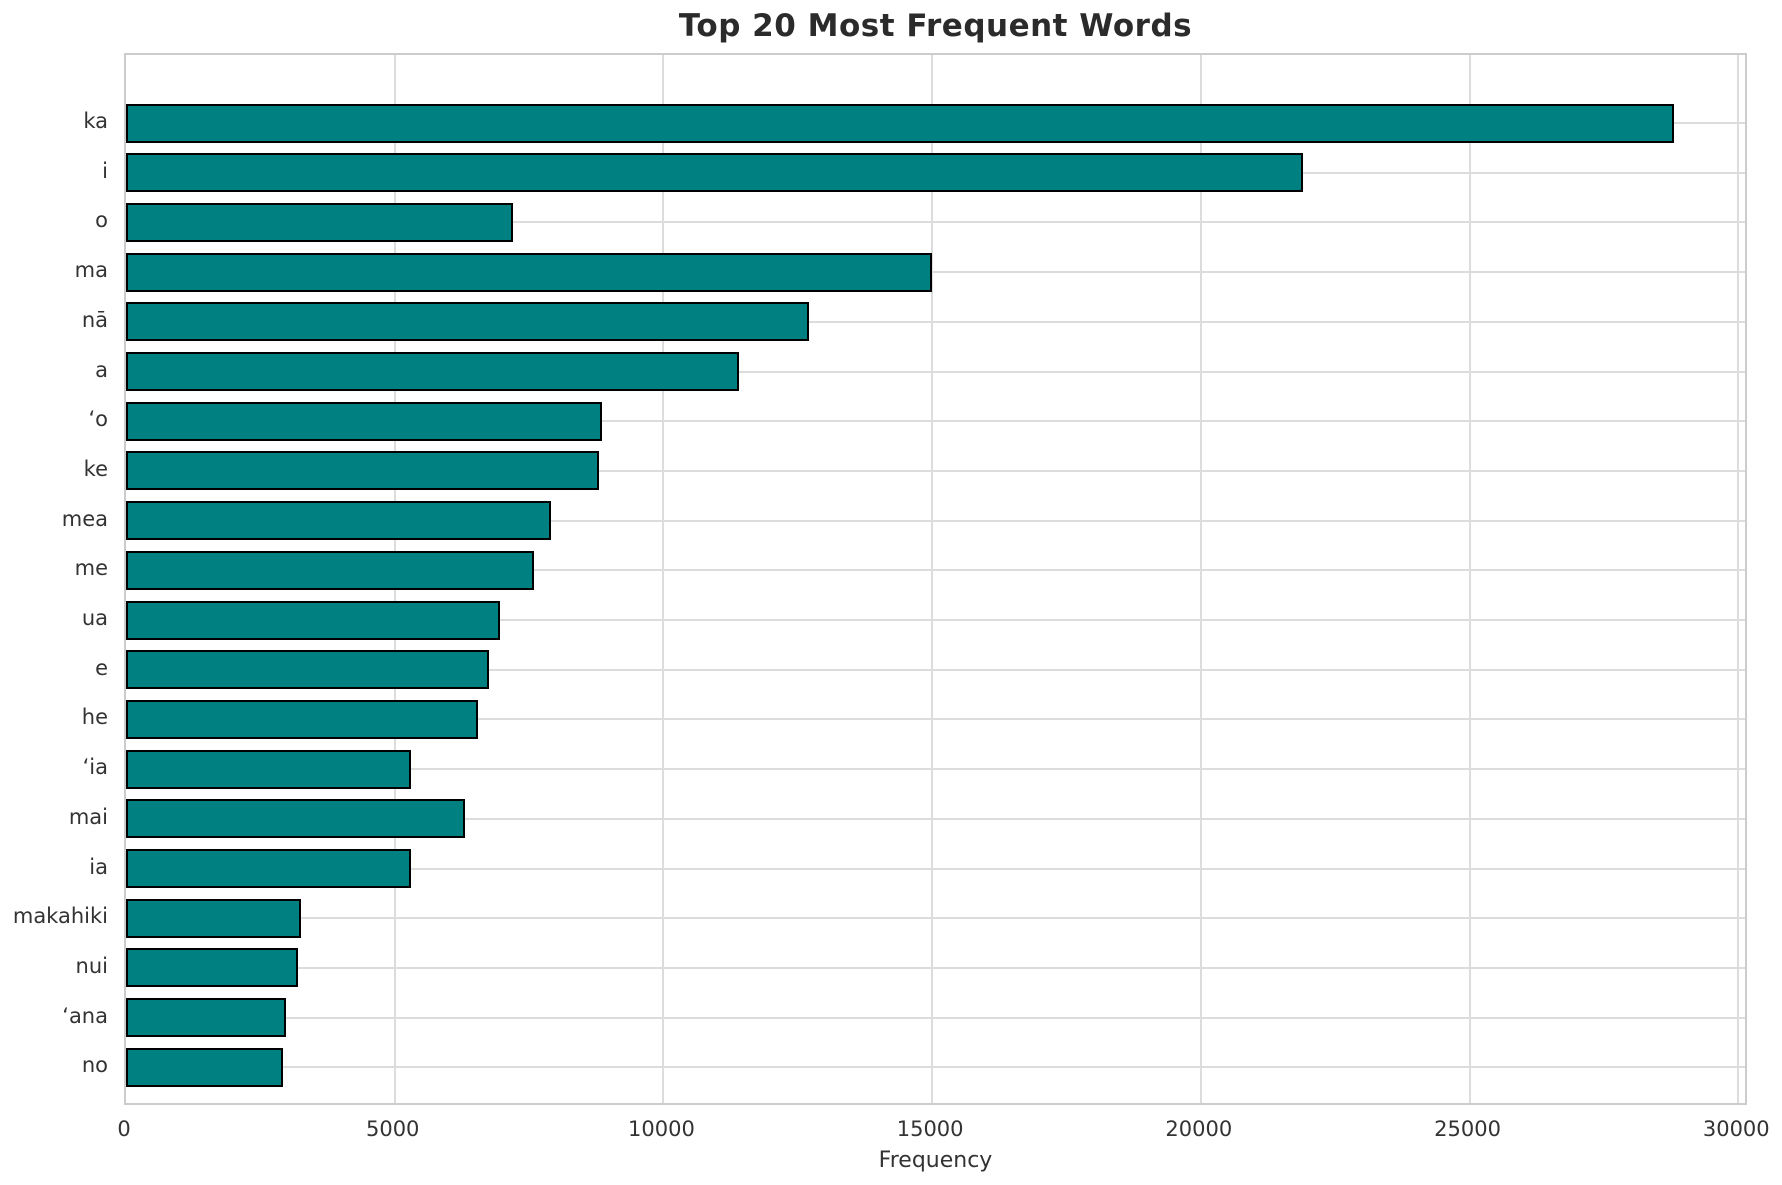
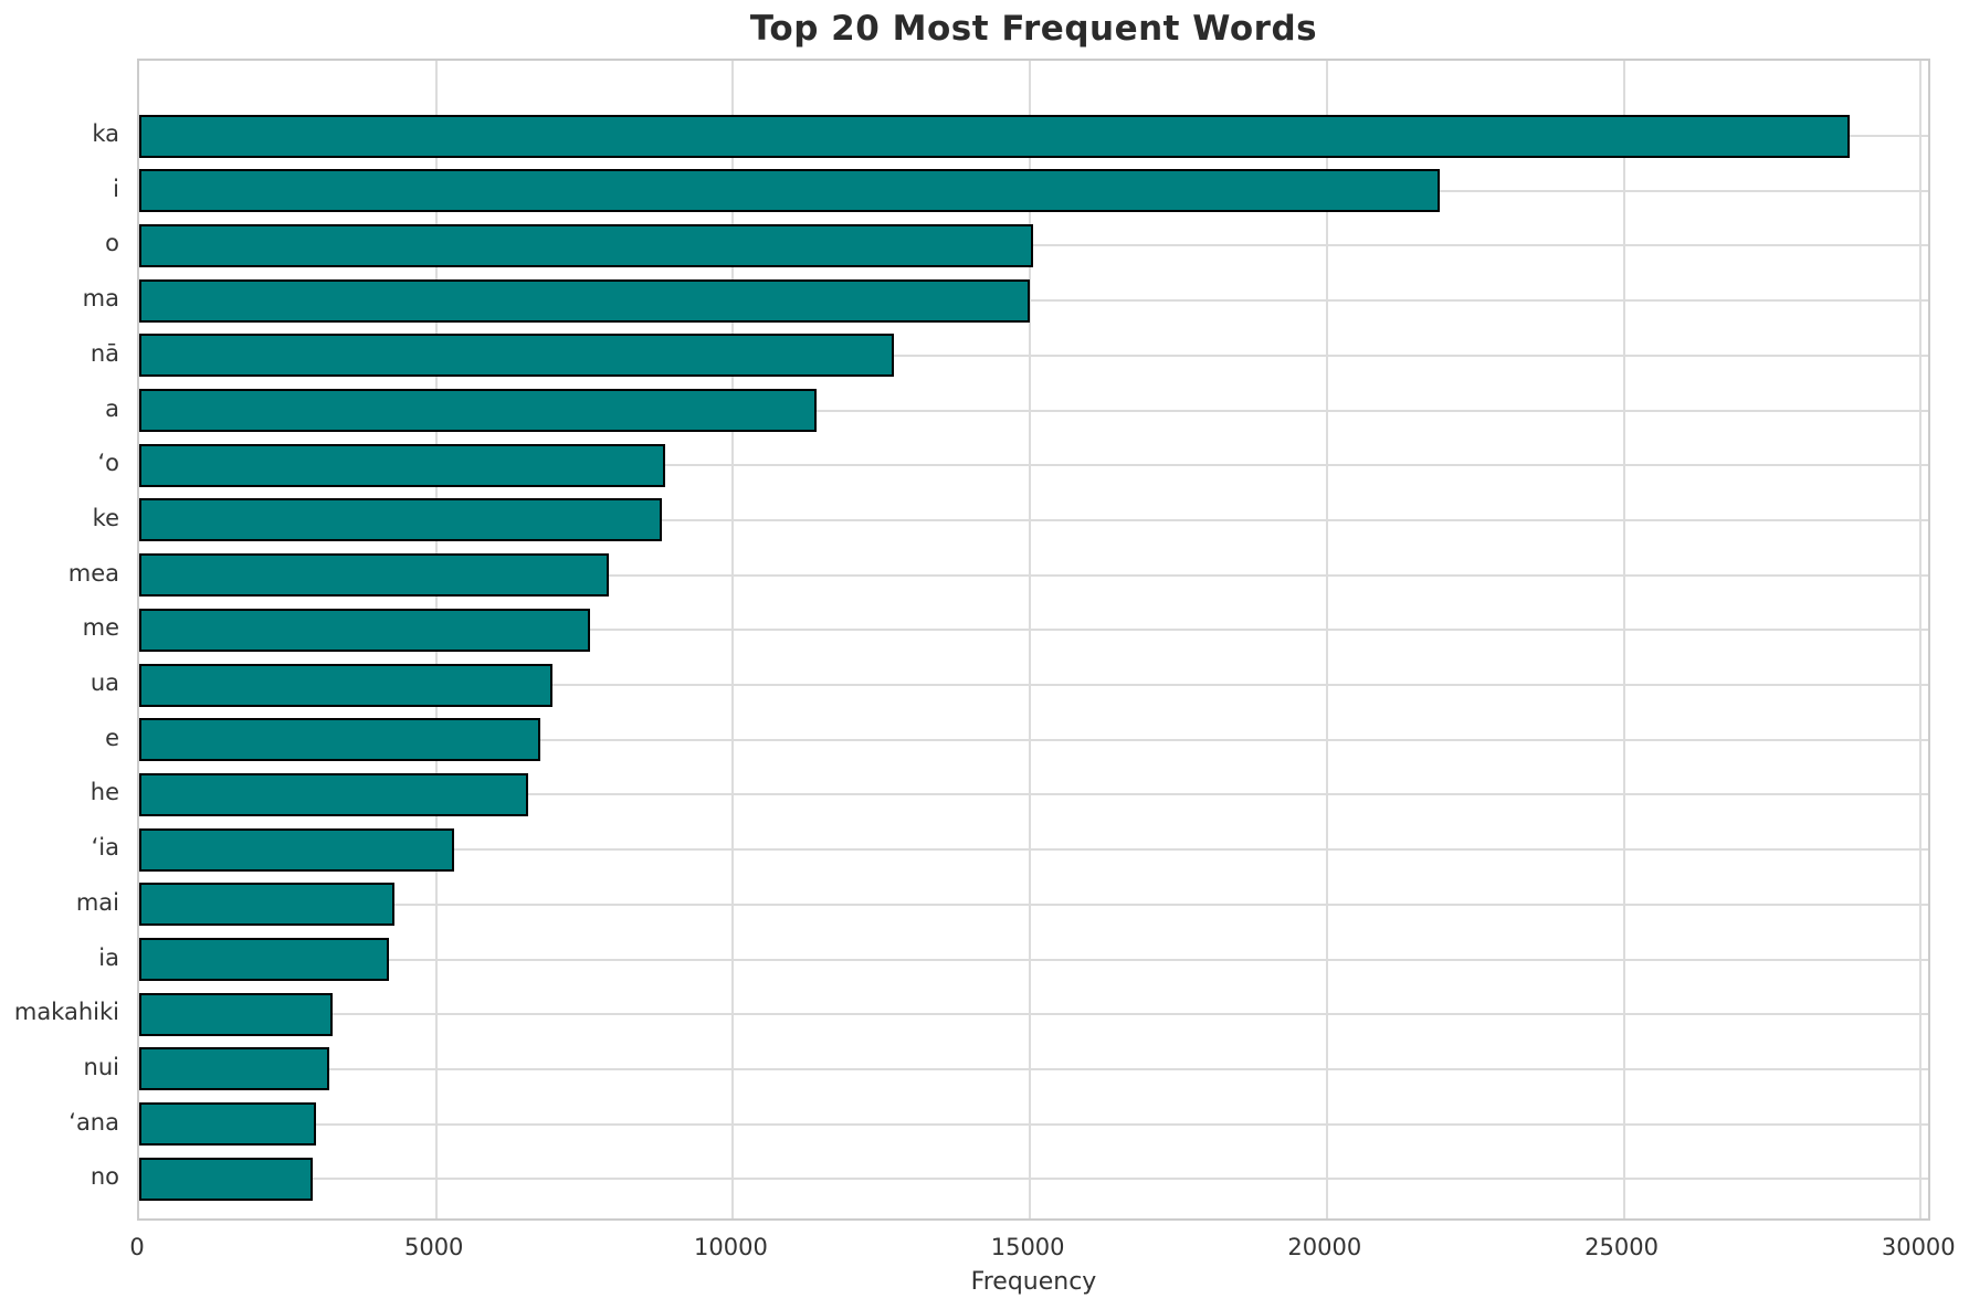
o: 7200 -> 15000
mai: 6300 -> 4300
ia: 5300 -> 4200
